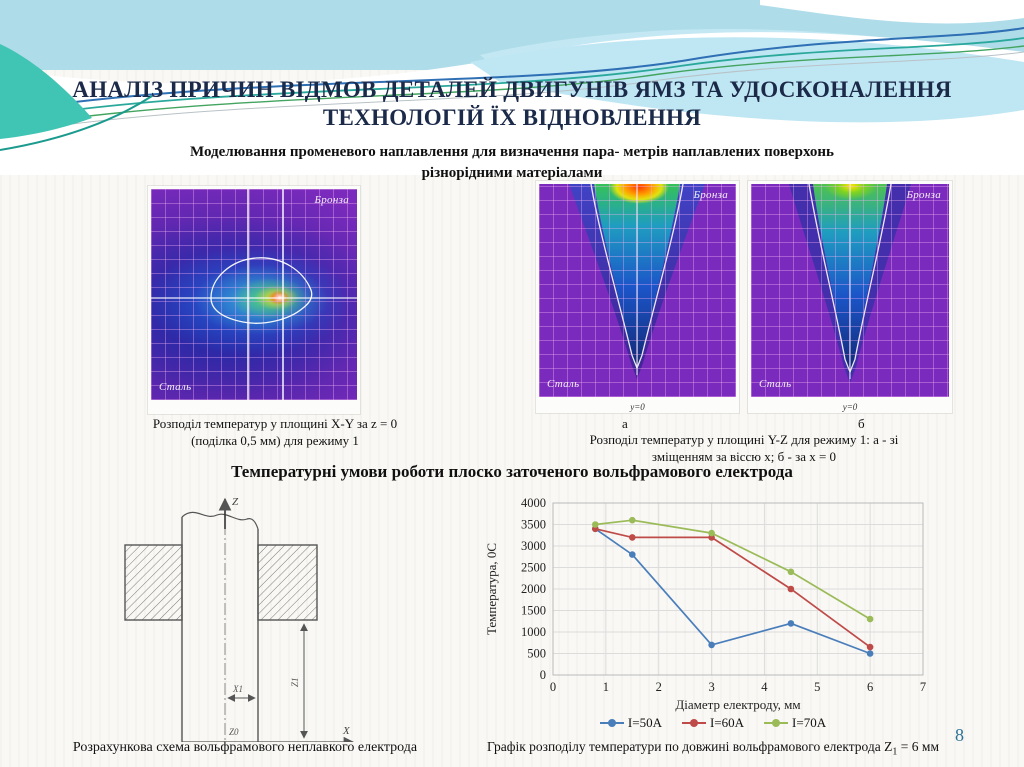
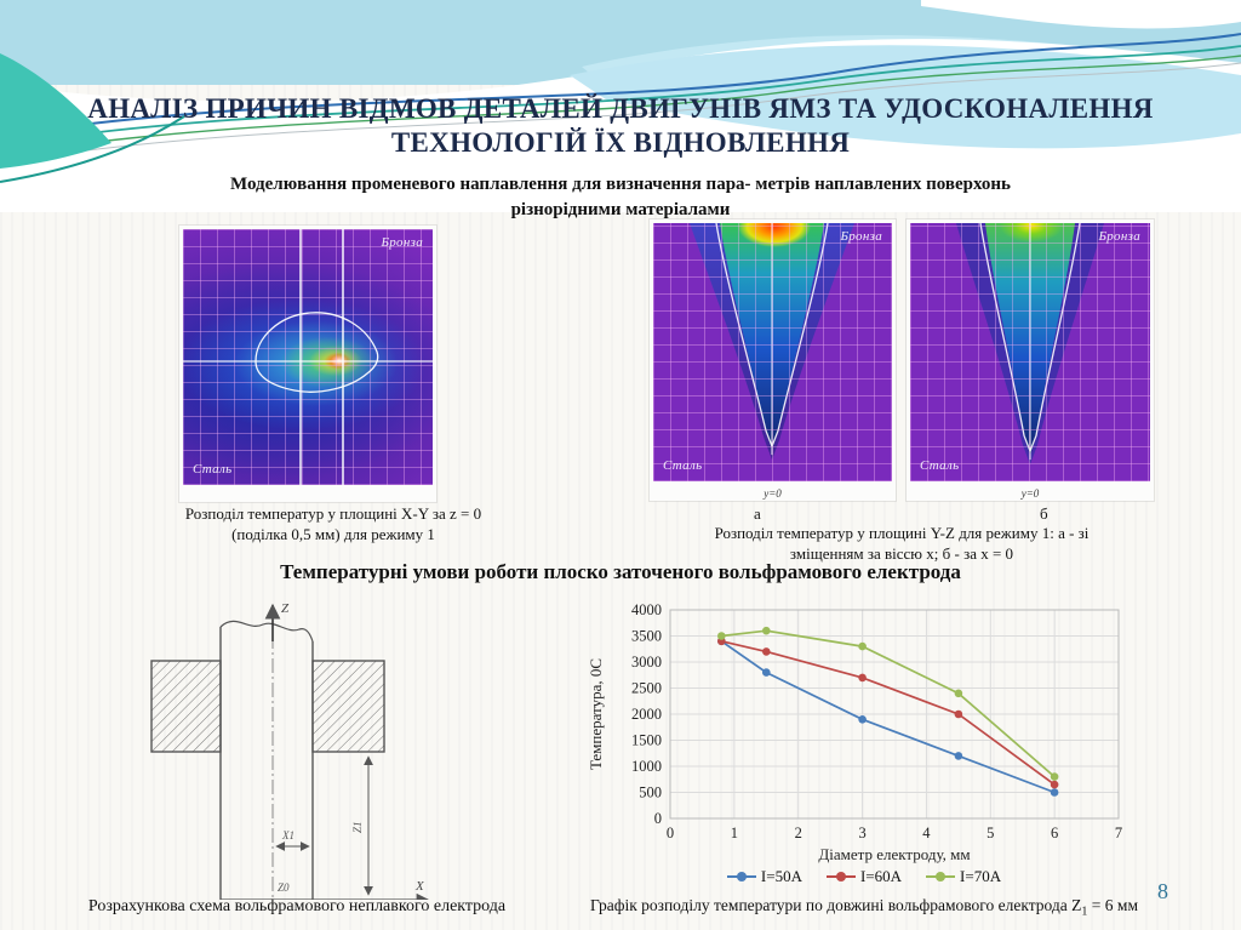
I=50A/3: 700 -> 1900
I=60A/3: 3200 -> 2700
I=70A/6: 1300 -> 800
